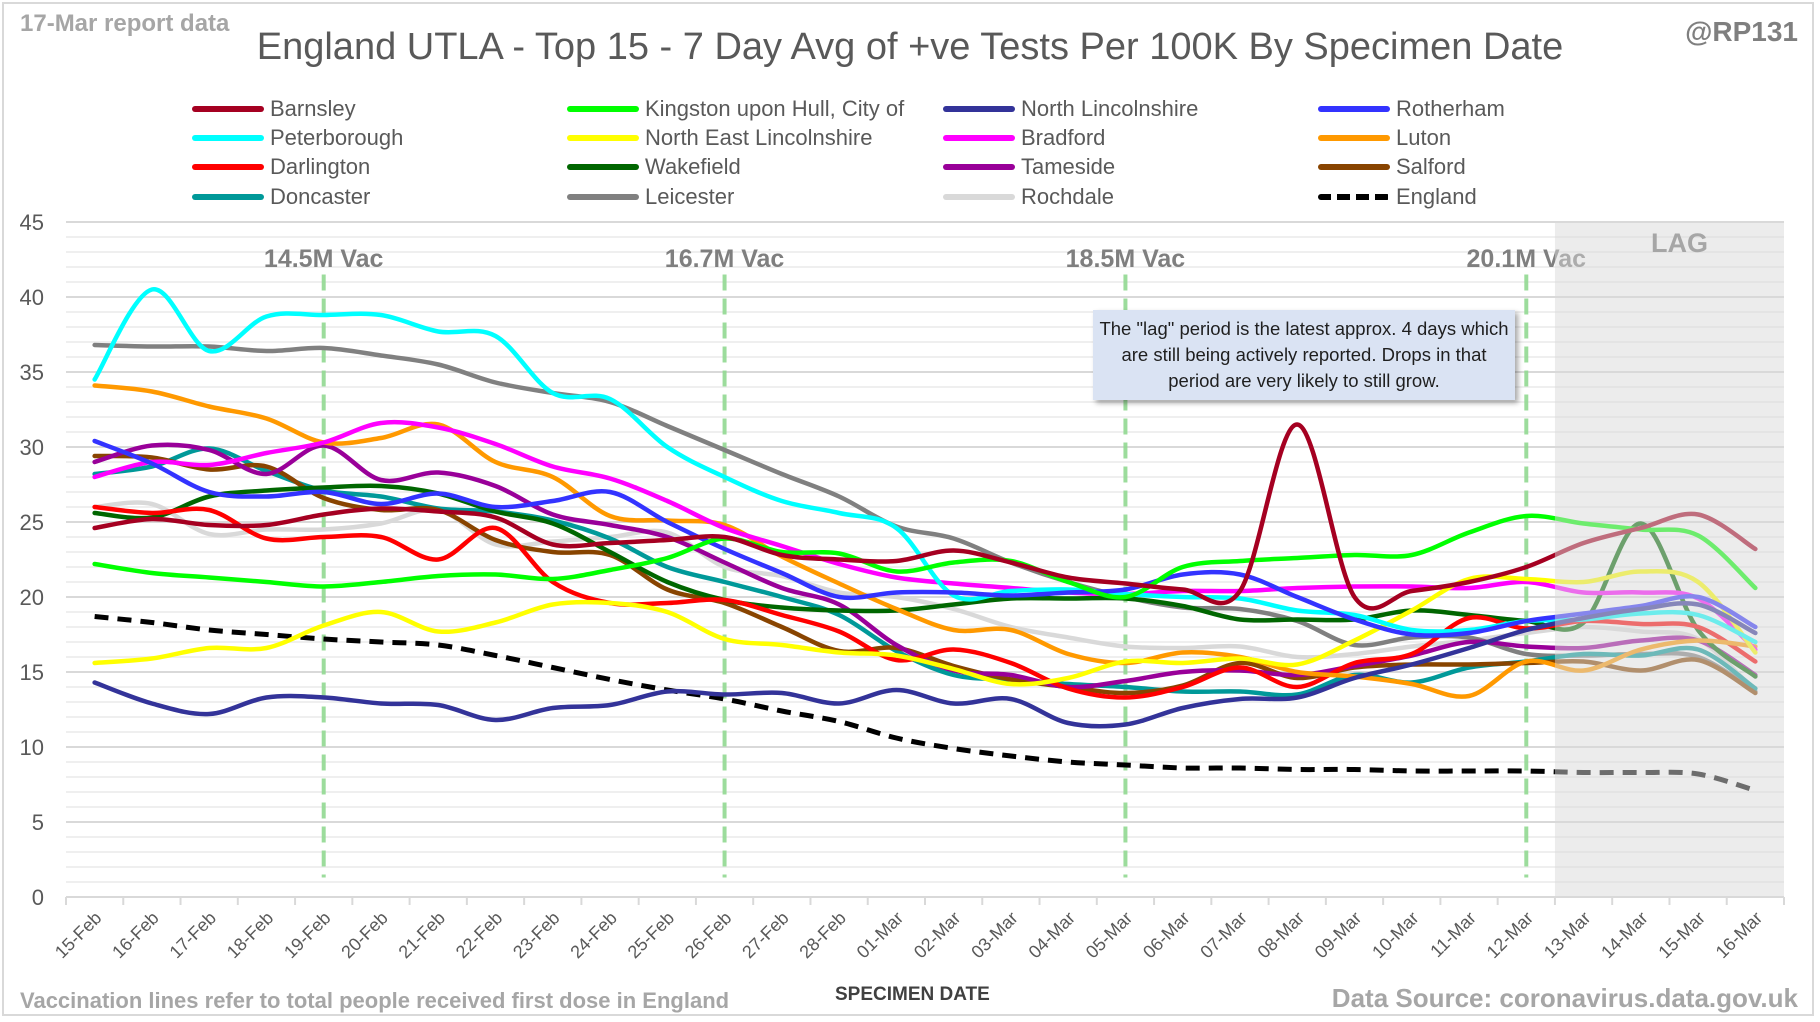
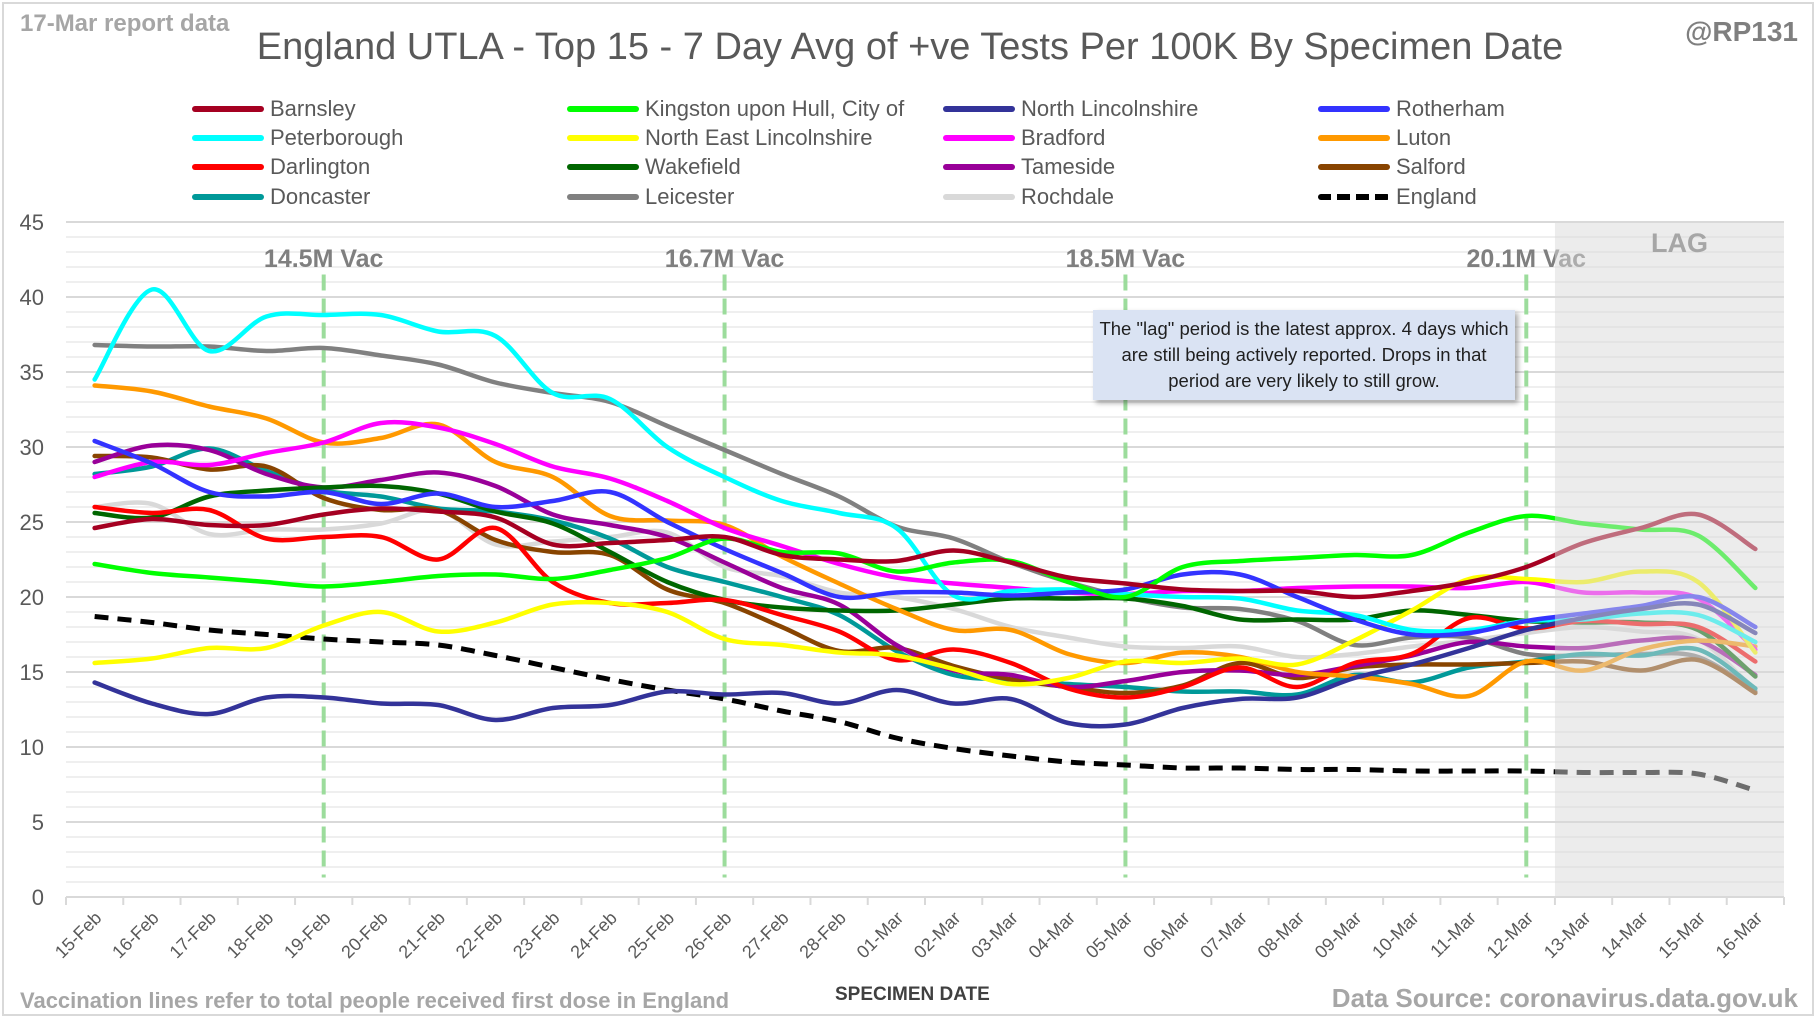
Tameside/19-Feb: 30.1 -> 27.3
Barnsley/08-Mar: 31.5 -> 20.4
Wakefield/14-Mar: 24.9 -> 18.3
